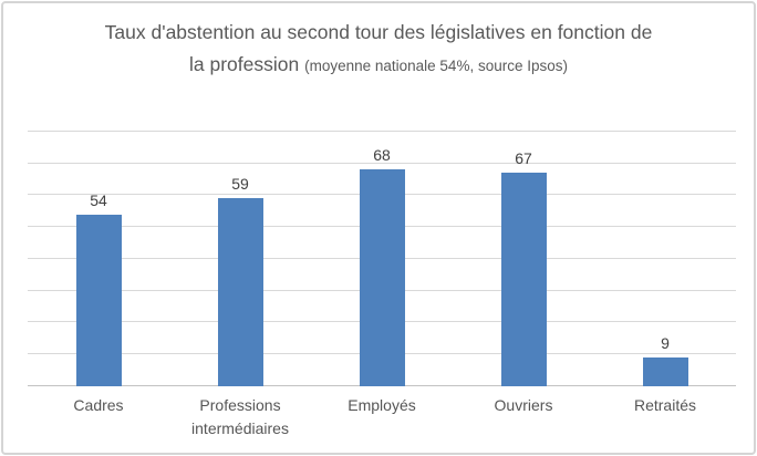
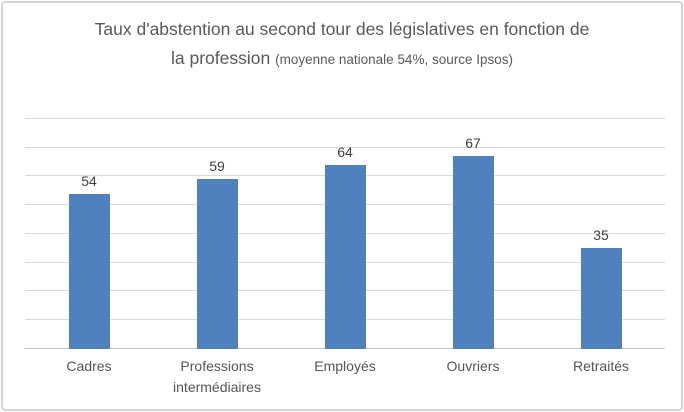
Employés: 68 -> 64
Retraités: 9 -> 35
